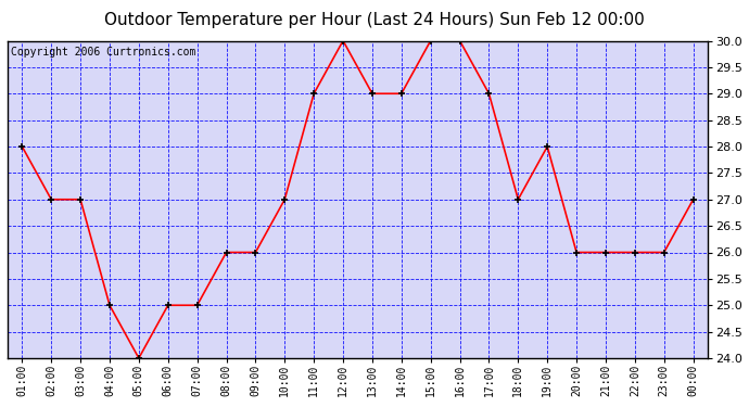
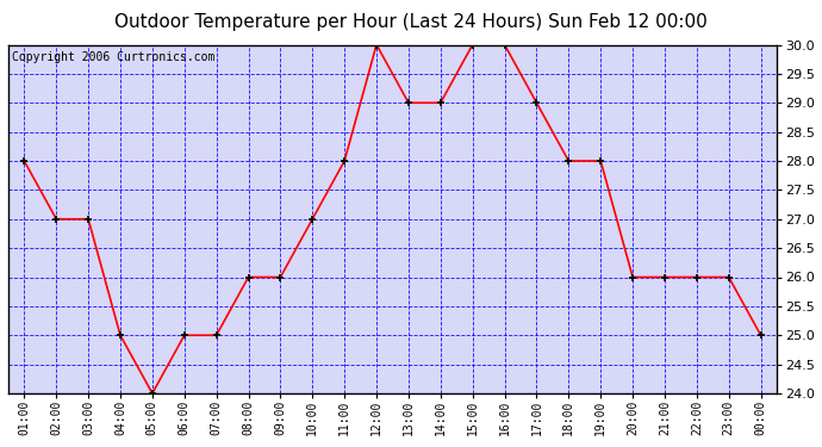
11:00: 29 -> 28
18:00: 27 -> 28
00:00: 27 -> 25
